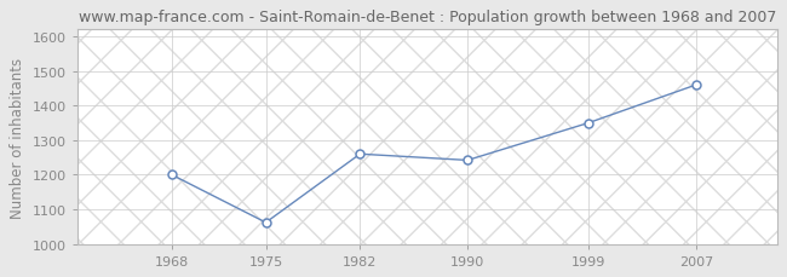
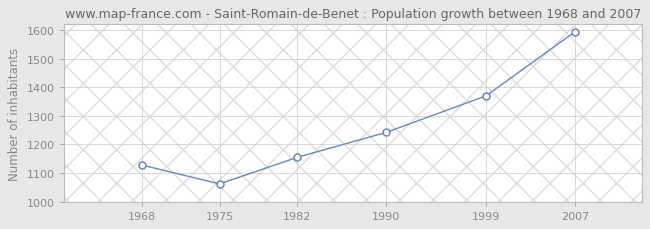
1968: 1200 -> 1128
1982: 1260 -> 1155
1999: 1350 -> 1370
2007: 1460 -> 1594
